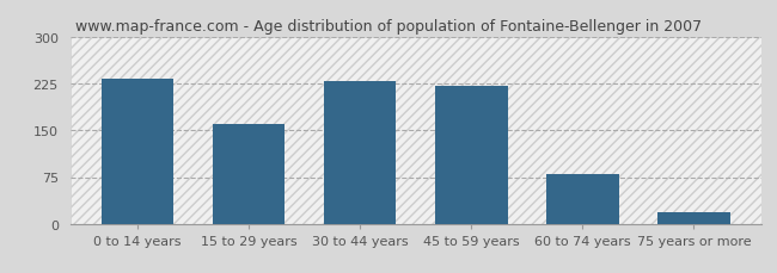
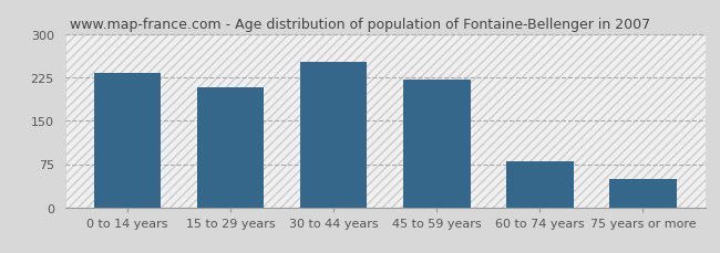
15 to 29 years: 161 -> 208
30 to 44 years: 230 -> 252
75 years or more: 18 -> 50
